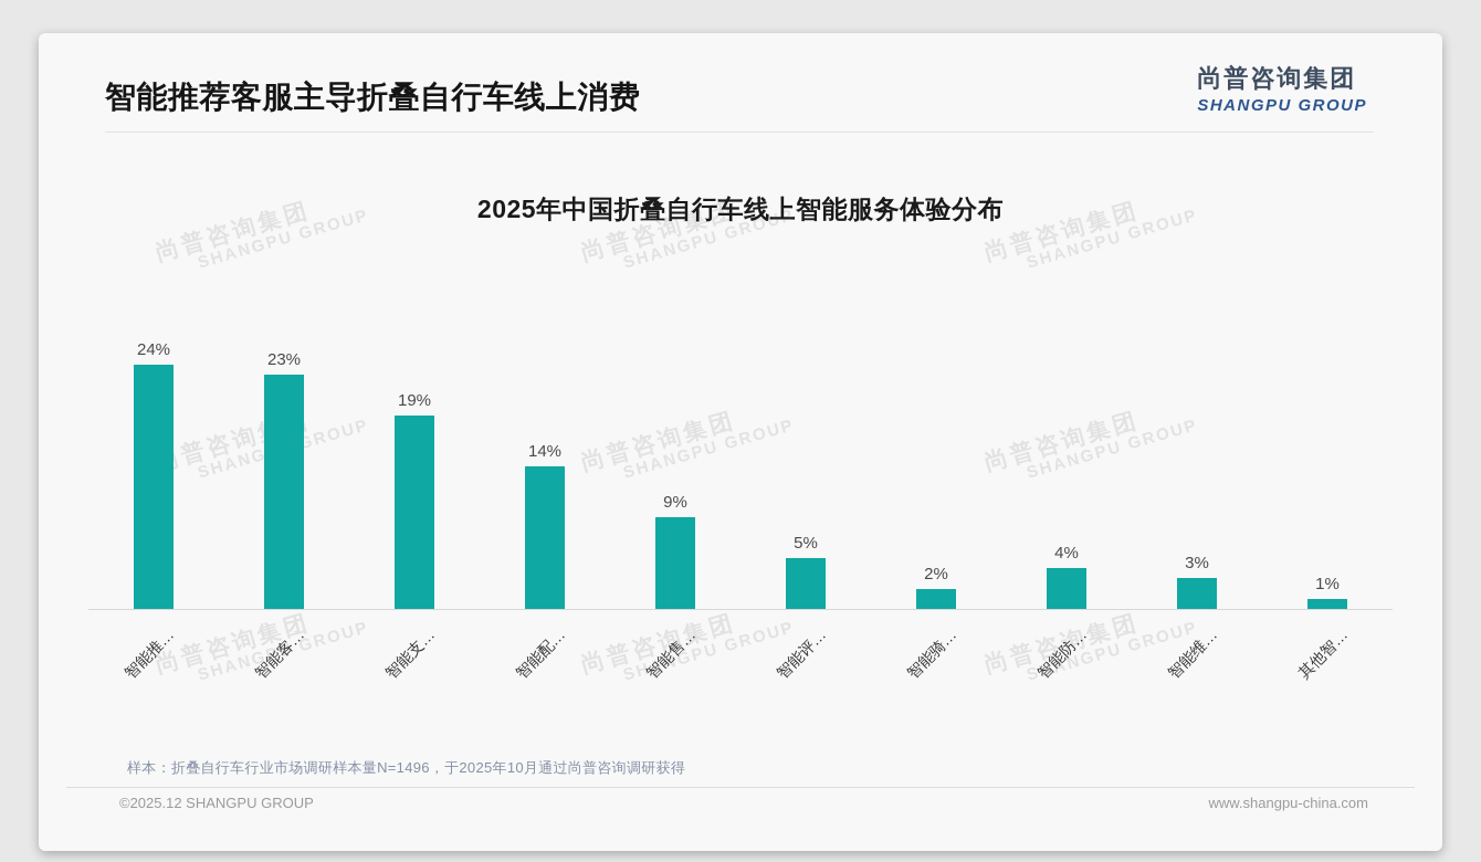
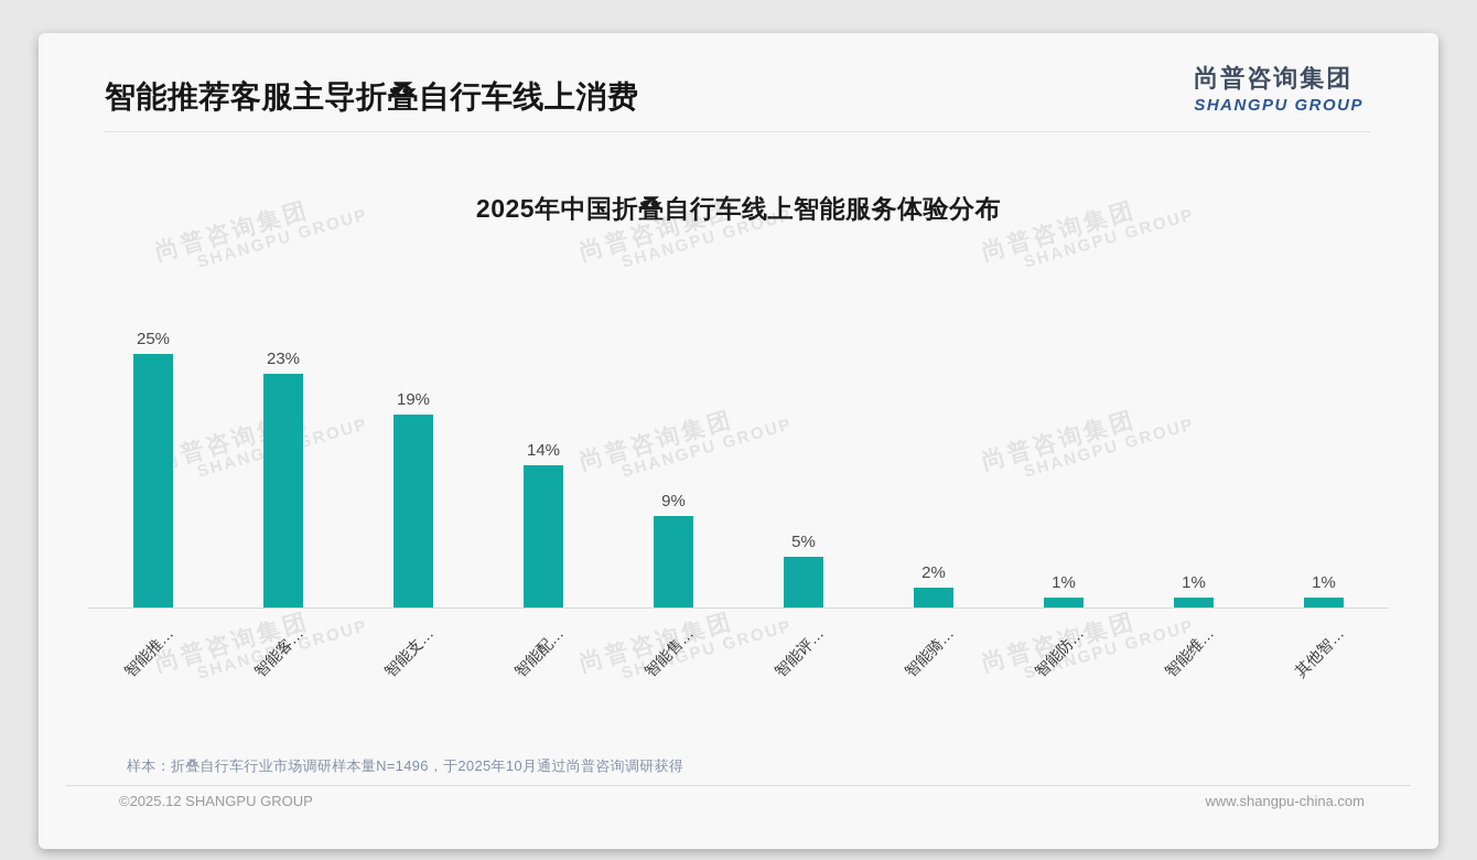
智能推…: 24% -> 25%
智能防…: 4% -> 1%
智能维…: 3% -> 1%
